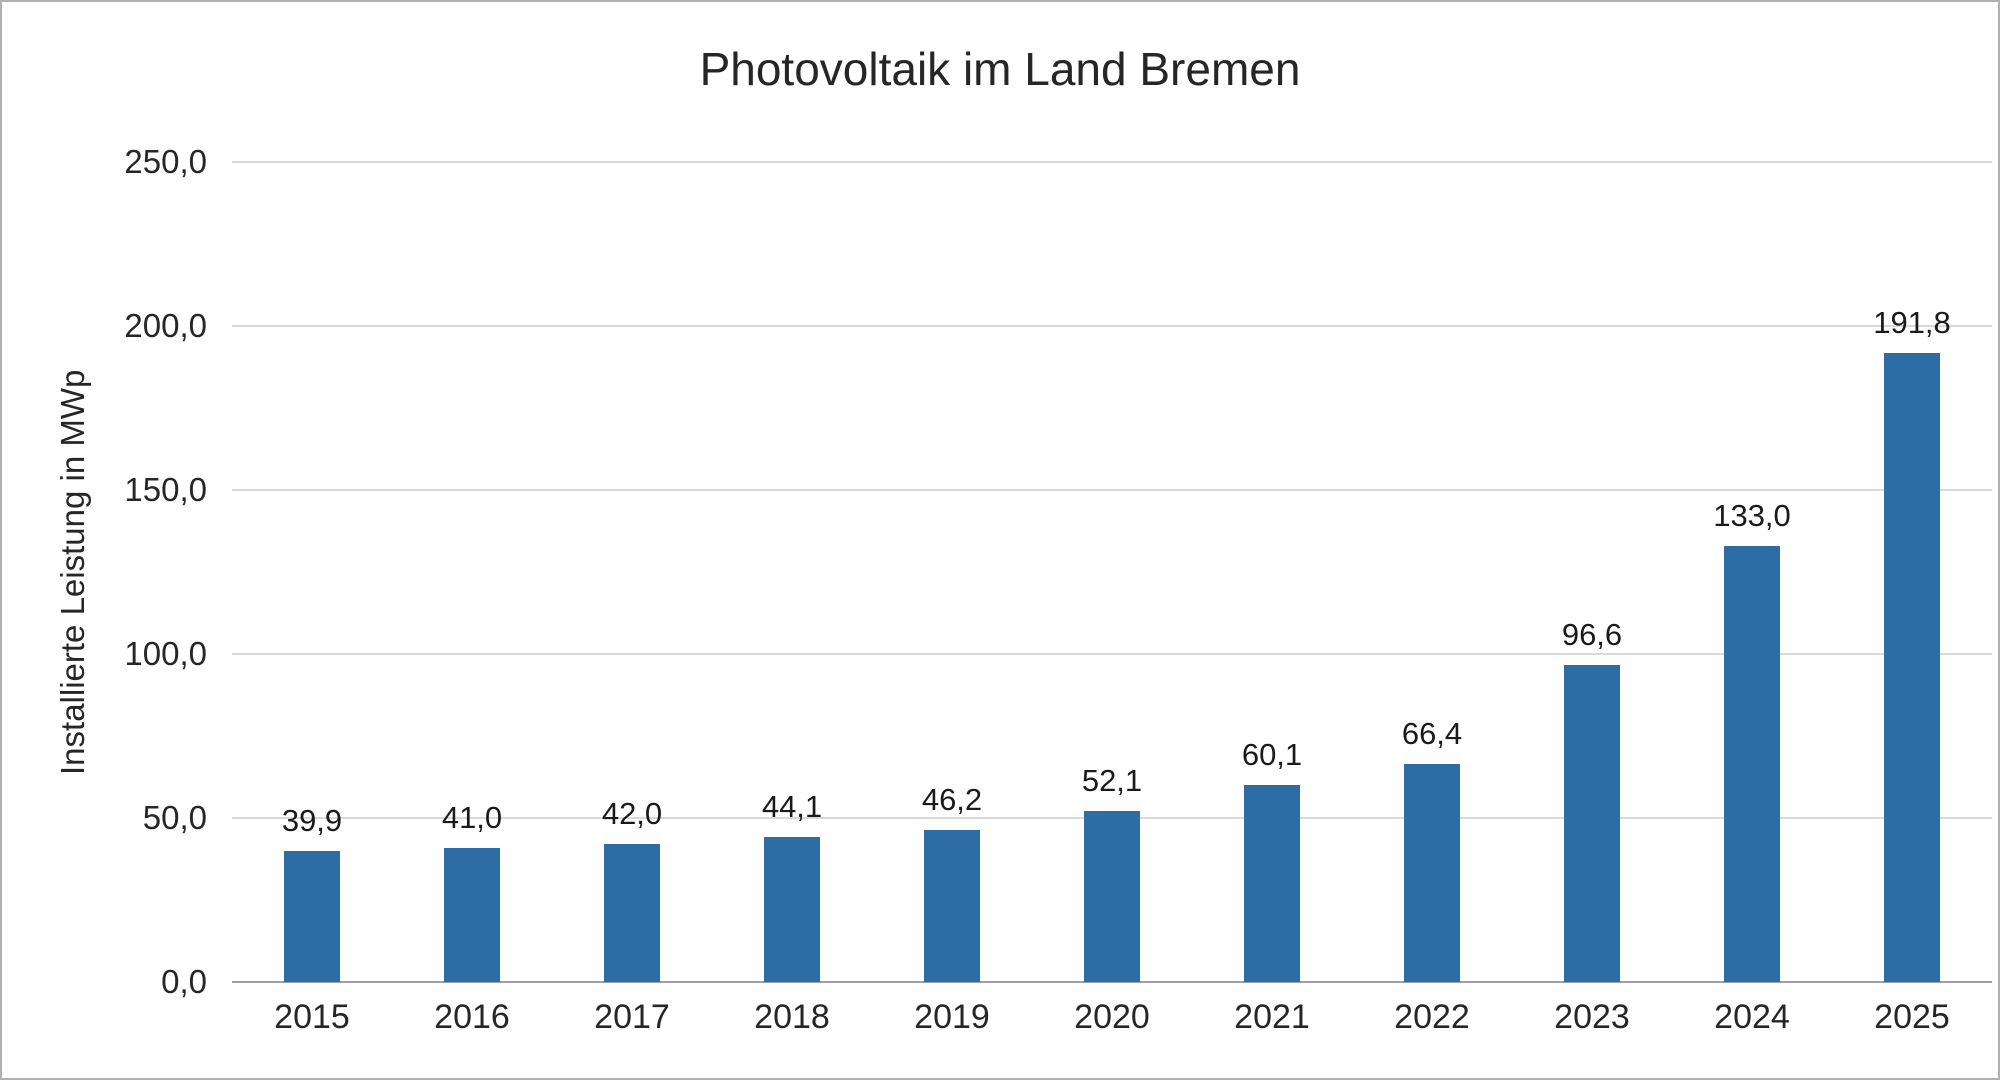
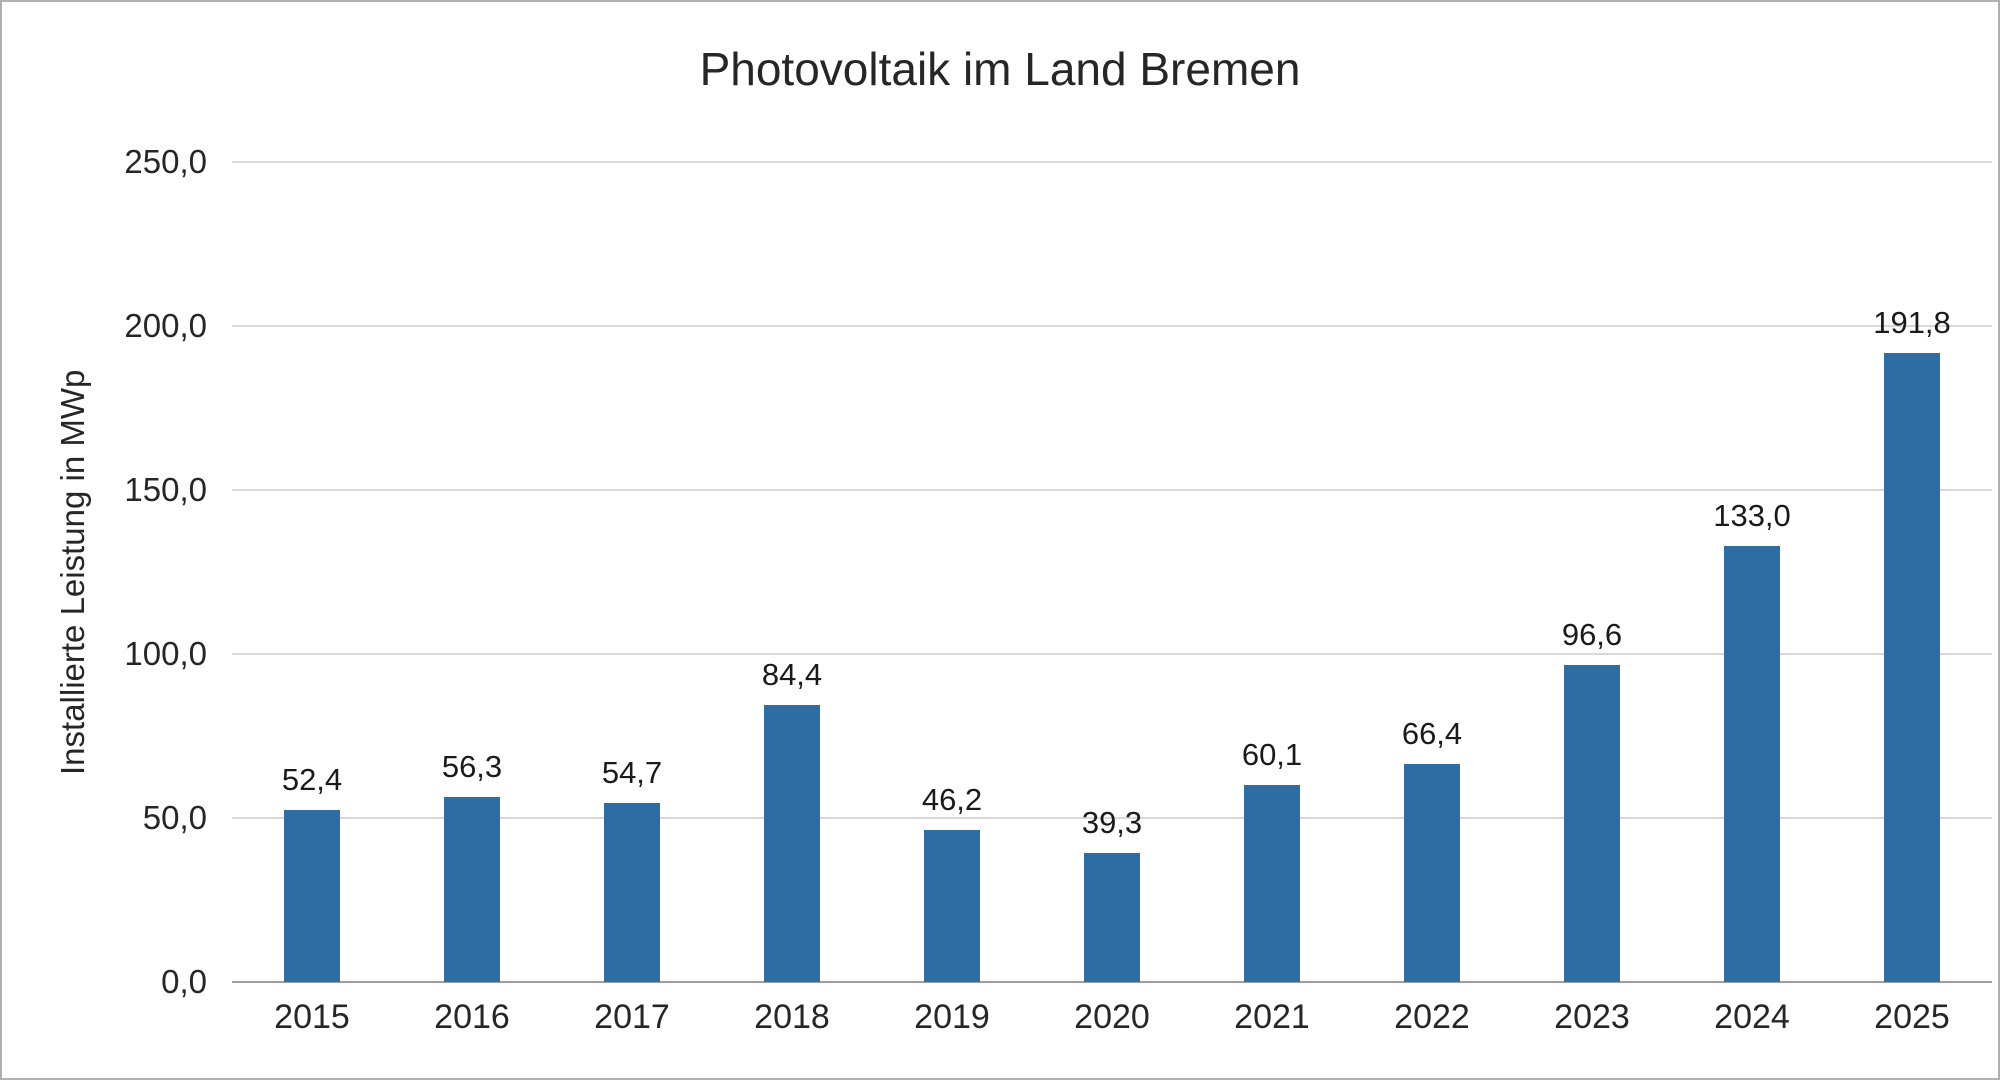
2015: 39,9 -> 52,4
2016: 41,0 -> 56,3
2017: 42,0 -> 54,7
2018: 44,1 -> 84,4
2020: 52,1 -> 39,3
